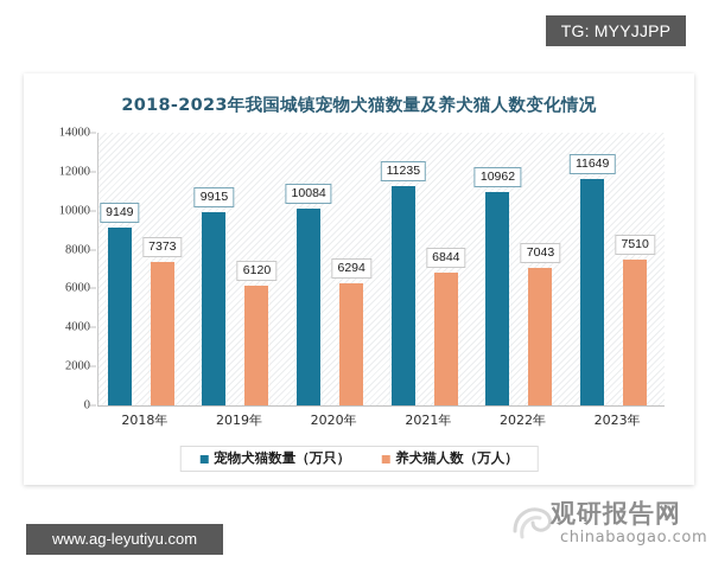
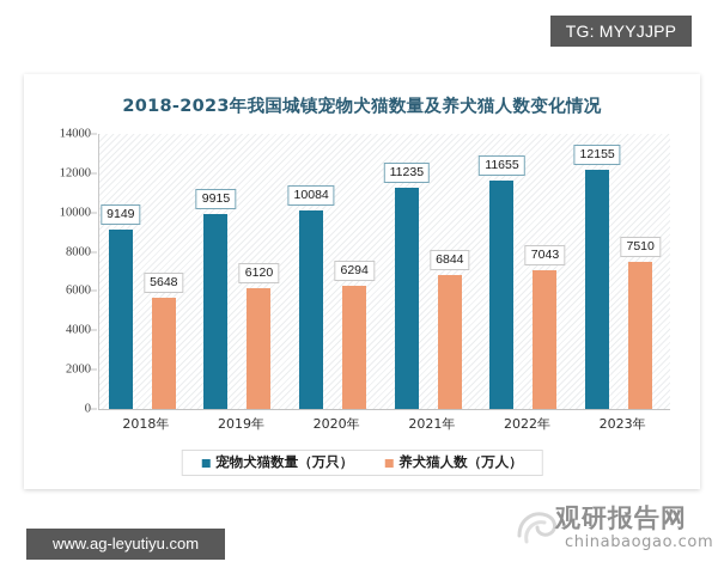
养犬猫人数（万人）/2018年: 7373 -> 5648
宠物犬猫数量（万只）/2022年: 10962 -> 11655
宠物犬猫数量（万只）/2023年: 11649 -> 12155
